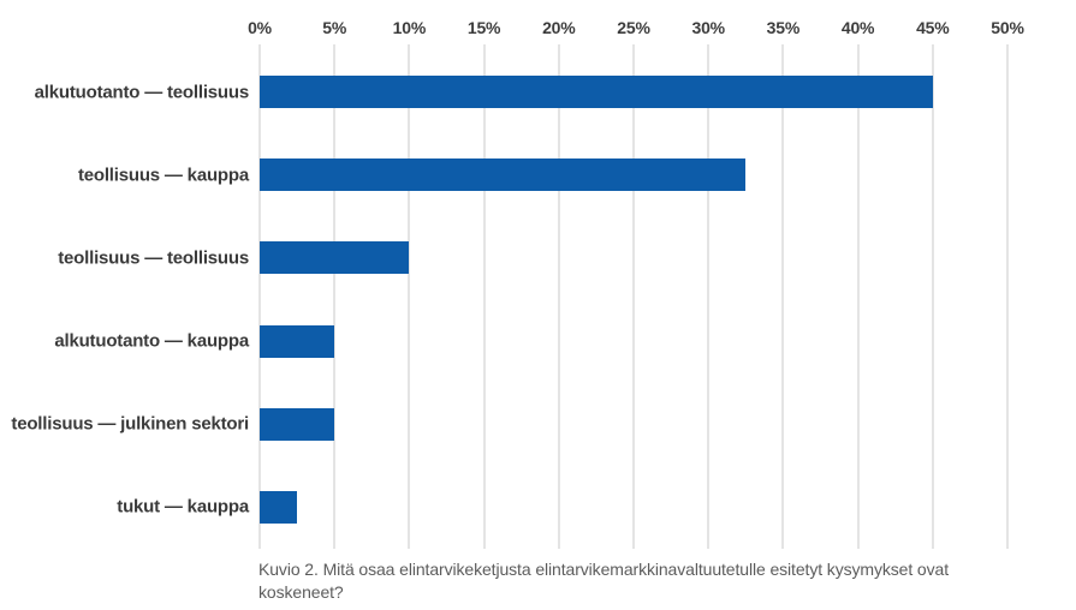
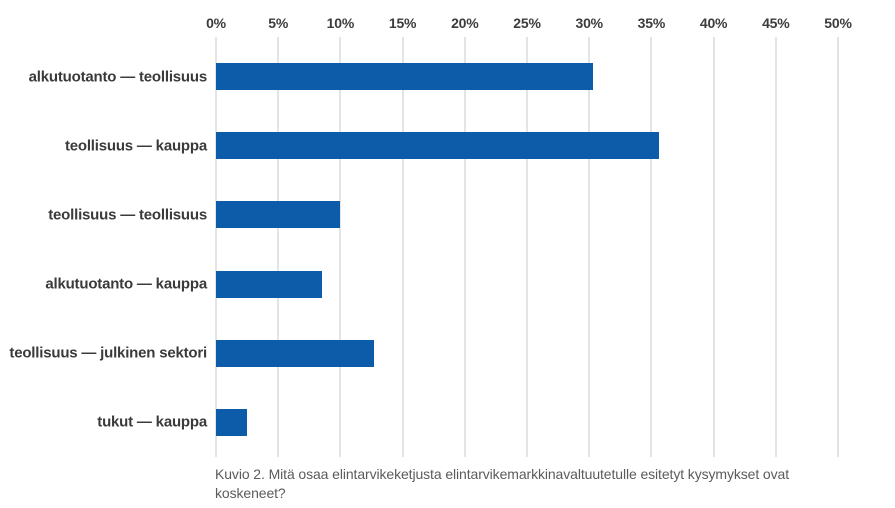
alkutuotanto — teollisuus: 45.0% -> 30.3%
teollisuus — kauppa: 32.5% -> 35.6%
alkutuotanto — kauppa: 5.0% -> 8.5%
teollisuus — julkinen sektori: 5.0% -> 12.7%
